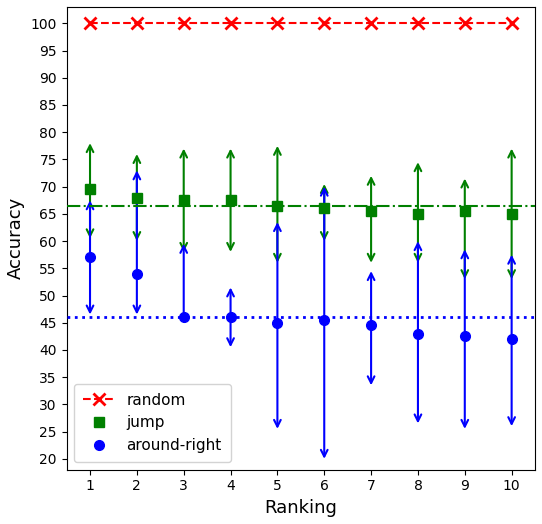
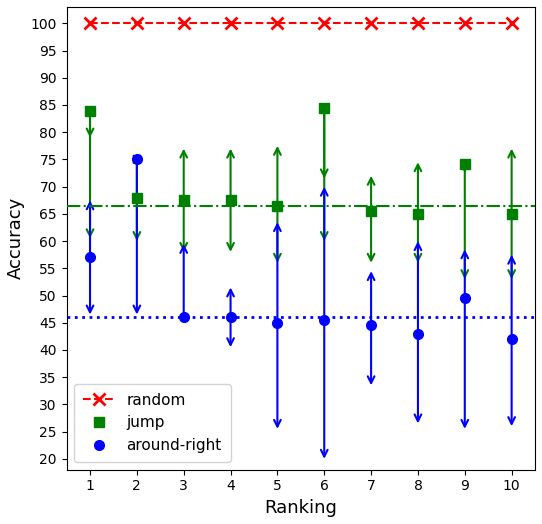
jump/1: 69.5 -> 83.8
around-right/2: 54.0 -> 75.0
jump/6: 66.0 -> 84.4
jump/9: 65.5 -> 74.2
around-right/9: 42.5 -> 49.6
